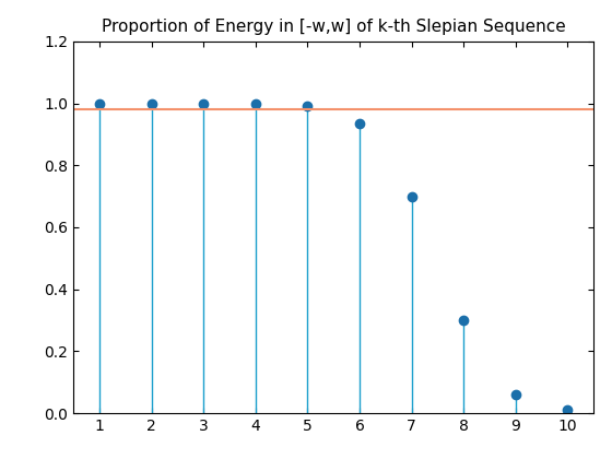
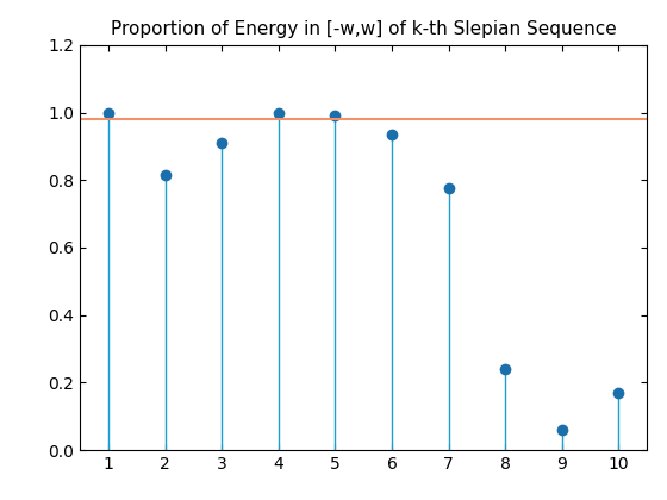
2: 1.000 -> 0.815
3: 1.000 -> 0.910
7: 0.700 -> 0.775
8: 0.300 -> 0.240
10: 0.010 -> 0.170
